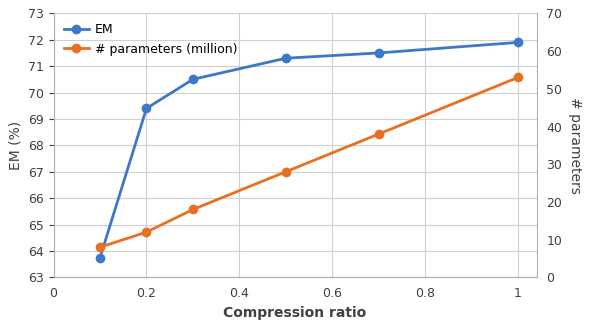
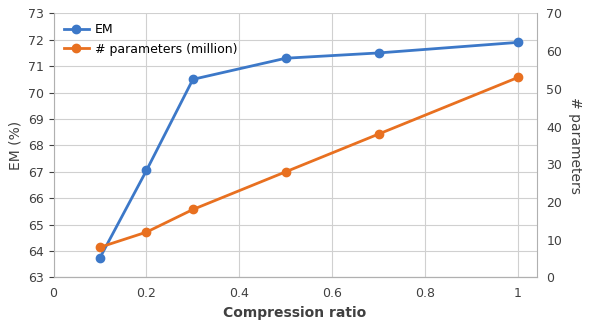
EM/0.2: 69.40 -> 67.05
